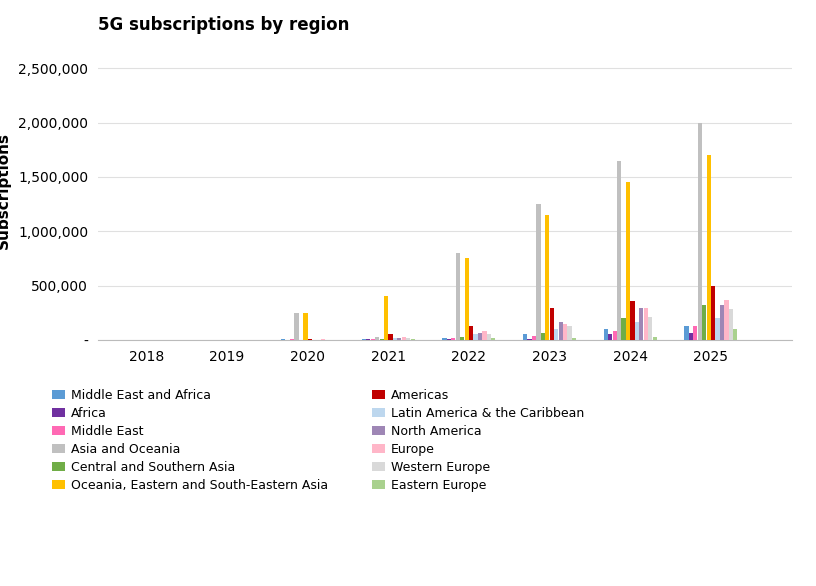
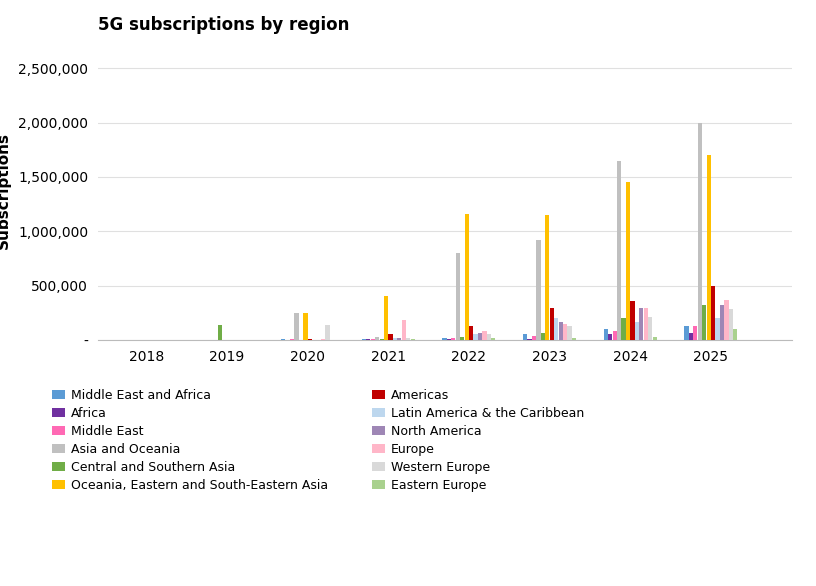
Central and Southern Asia/2019: 0 -> 140,000
Western Europe/2020: 0 -> 140,000
Europe/2021: 30,000 -> 180,000
Oceania, Eastern and South-Eastern Asia/2022: 750,000 -> 1,160,000
Asia and Oceania/2023: 1,250,000 -> 920,000
Latin America & the Caribbean/2023: 100,000 -> 200,000
